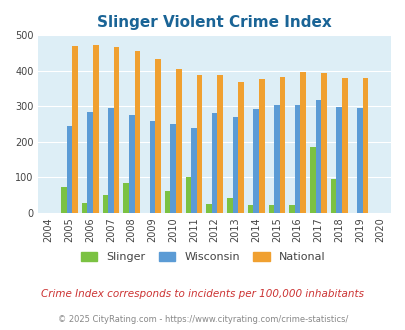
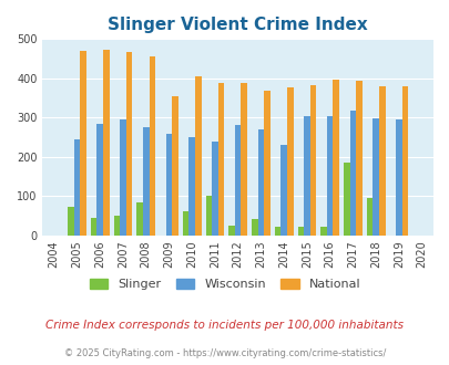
Slinger/2006: 27 -> 45
National/2009: 432 -> 355
Wisconsin/2014: 293 -> 230
